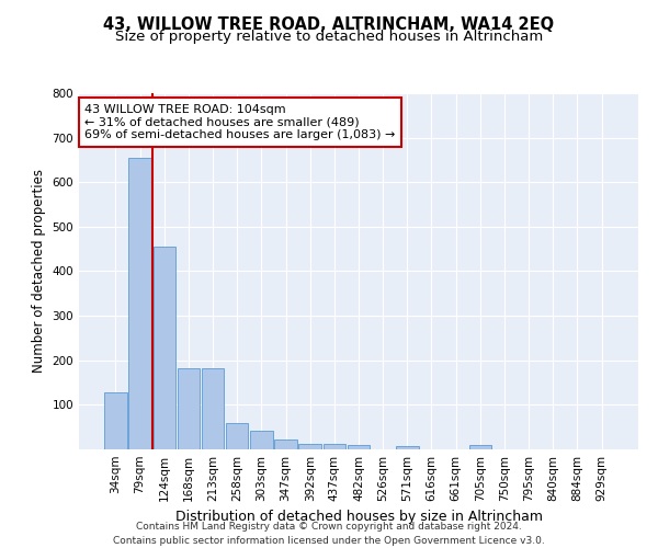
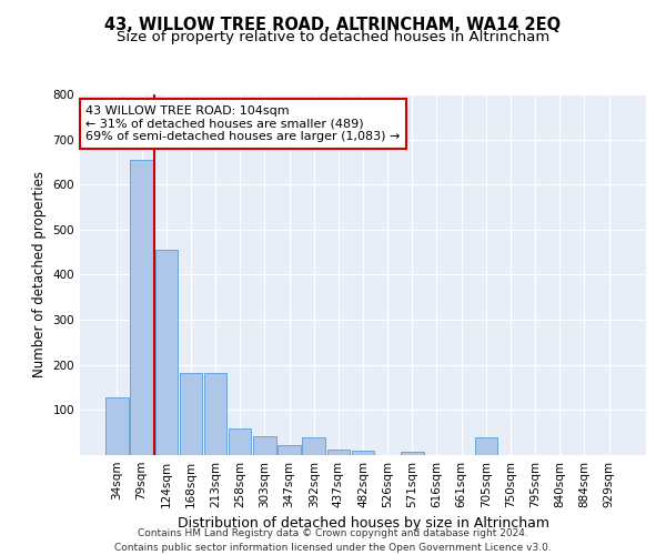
392sqm: 12 -> 40
705sqm: 9 -> 40
